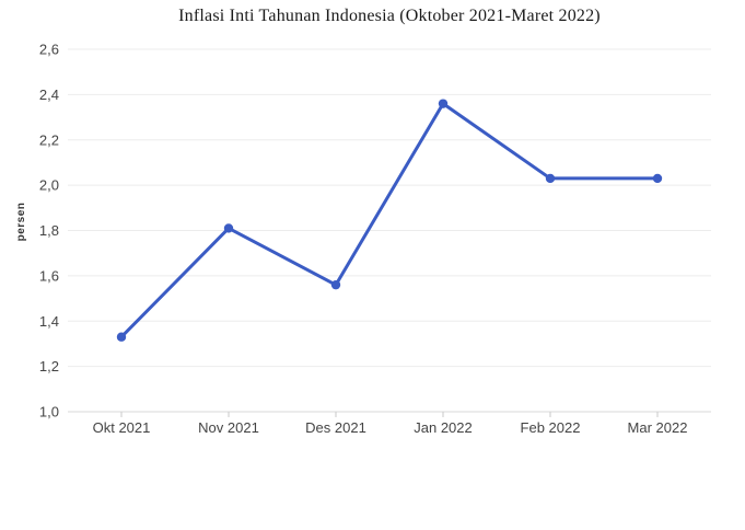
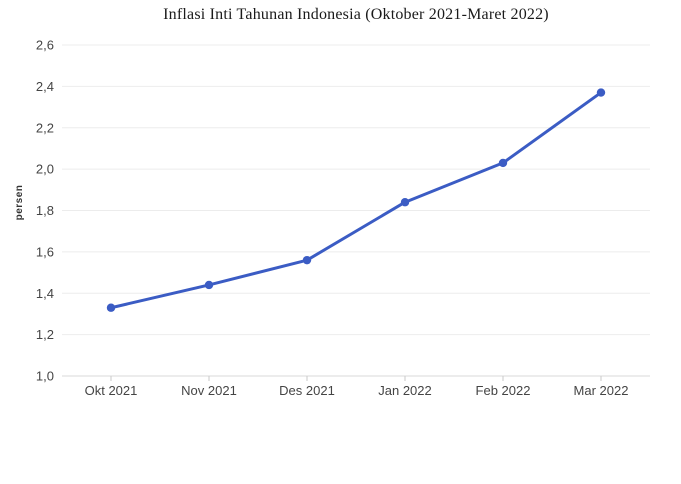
Nov 2021: 1,81 -> 1,44
Jan 2022: 2,36 -> 1,84
Mar 2022: 2,03 -> 2,37
